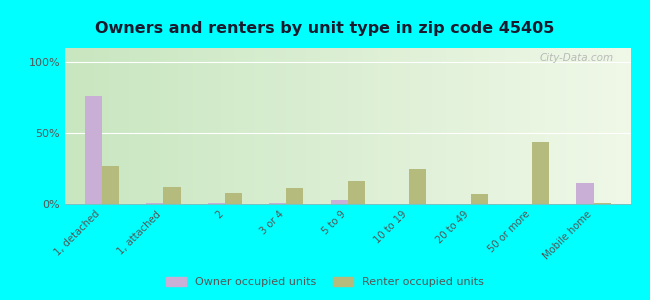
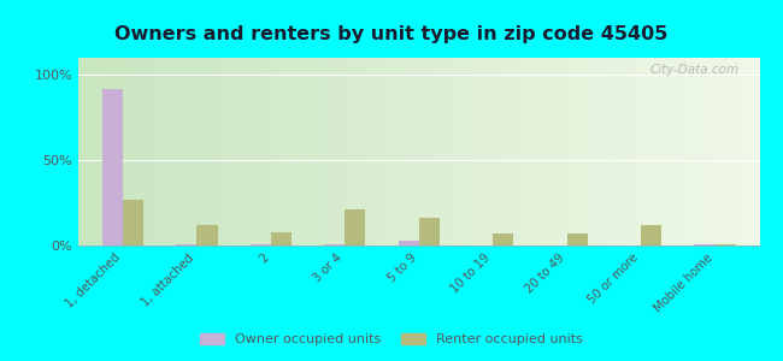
Owner occupied units/1, detached: 76% -> 92%
Renter occupied units/3 or 4: 11% -> 21%
Renter occupied units/10 to 19: 25% -> 7%
Renter occupied units/50 or more: 44% -> 12%
Owner occupied units/Mobile home: 15% -> 0%
